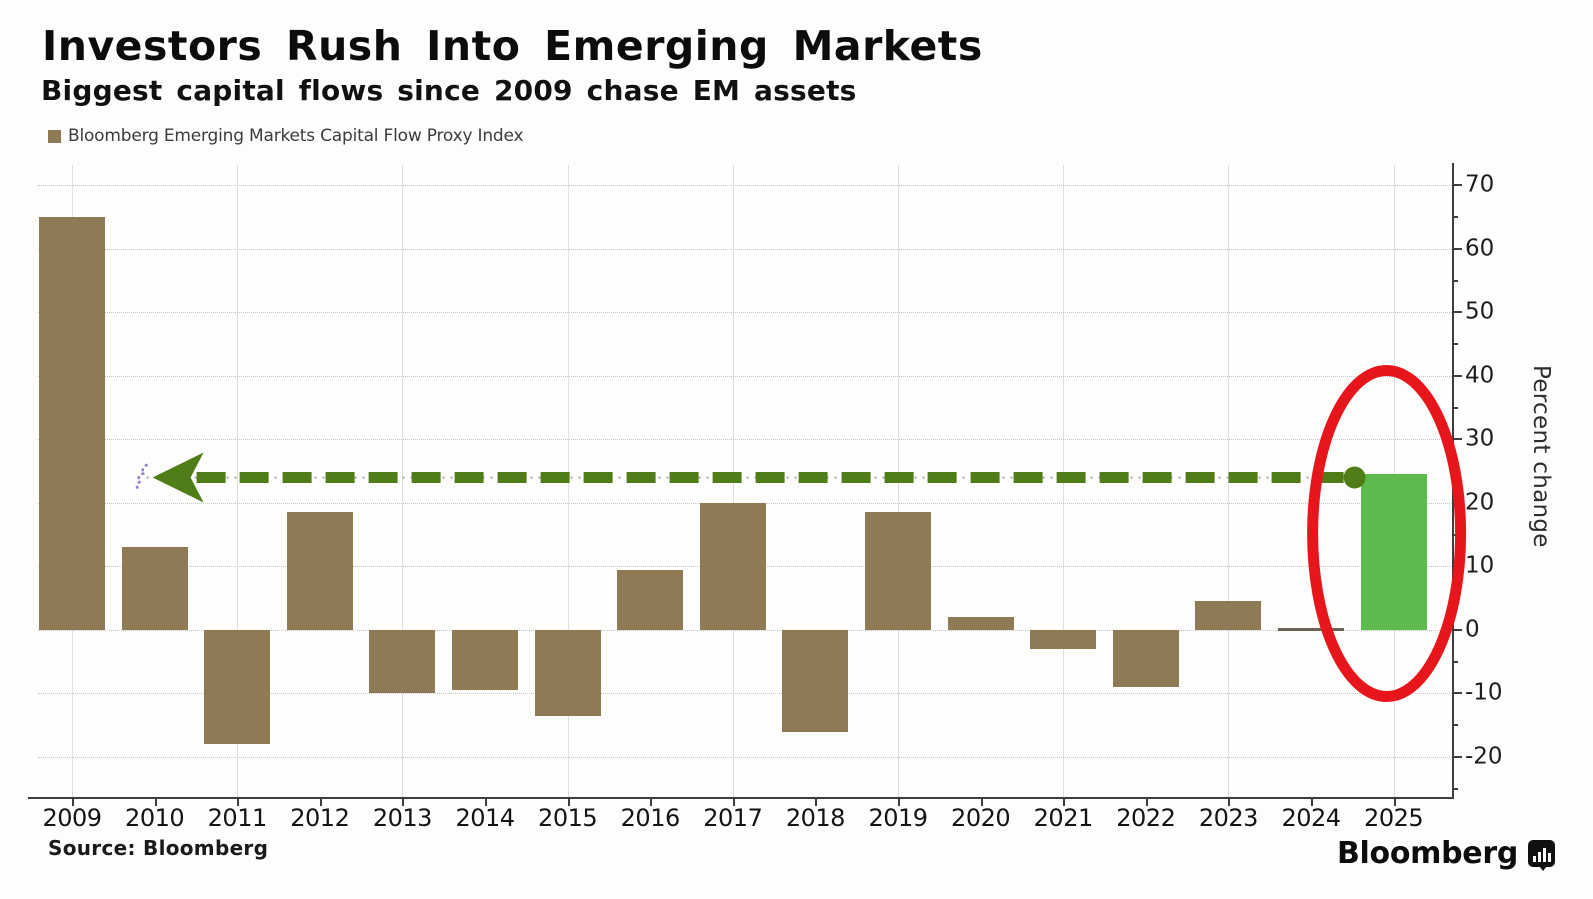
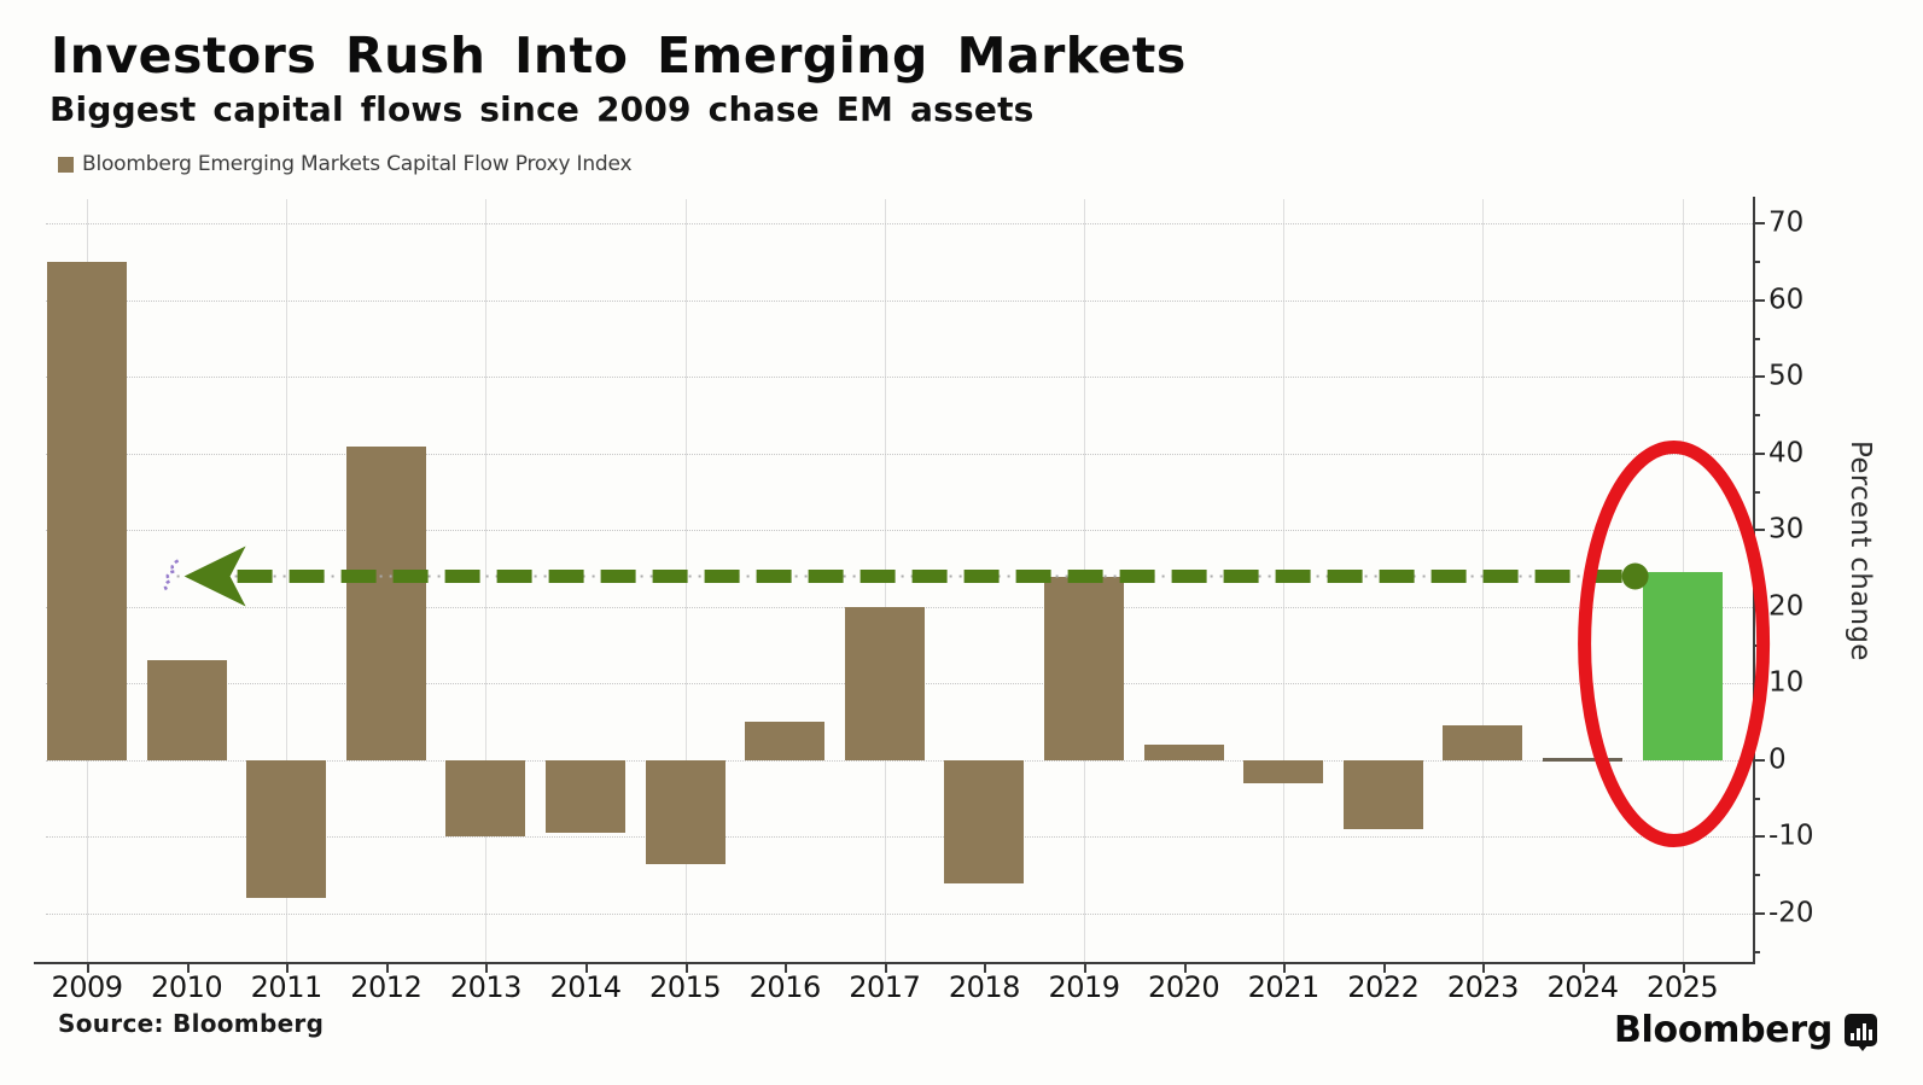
2012: 18 -> 41
2016: 10 -> 5
2019: 18 -> 24
